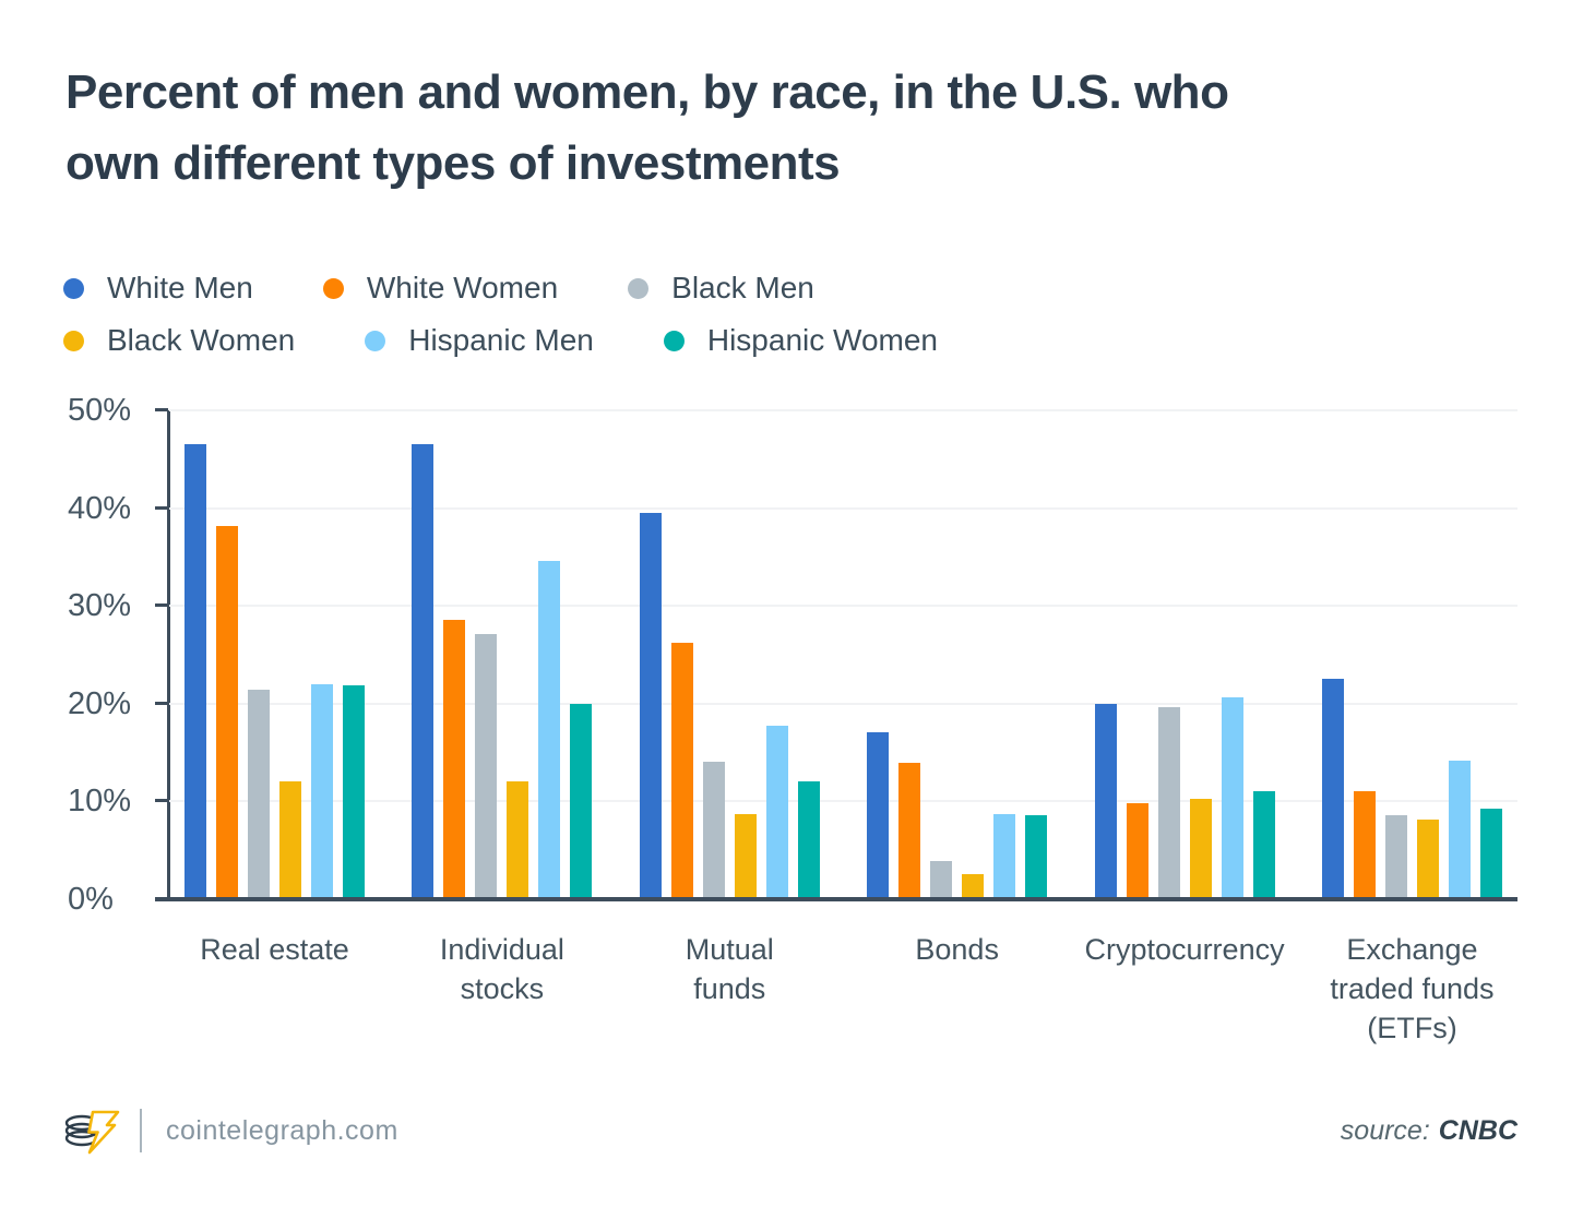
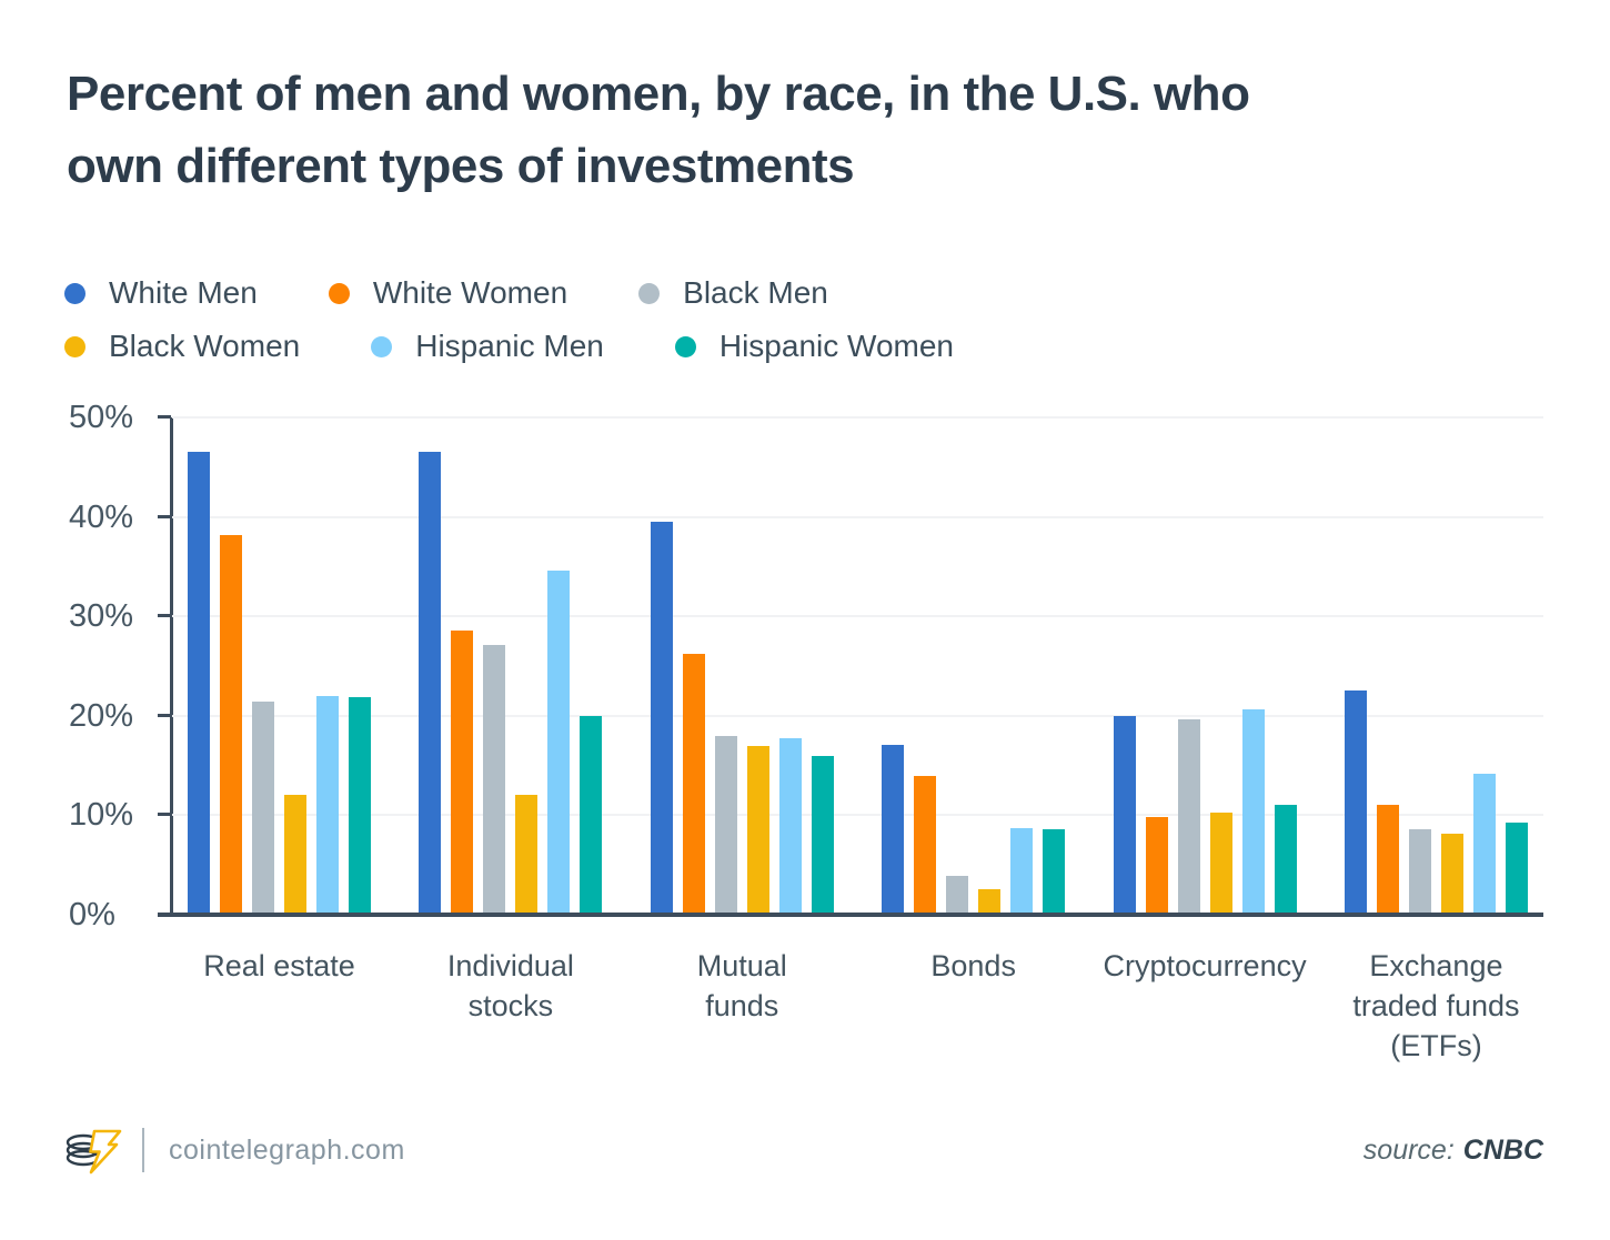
Black Men/Mutual funds: 14% -> 18%
Black Women/Mutual funds: 9% -> 17%
Hispanic Women/Mutual funds: 12% -> 16%
